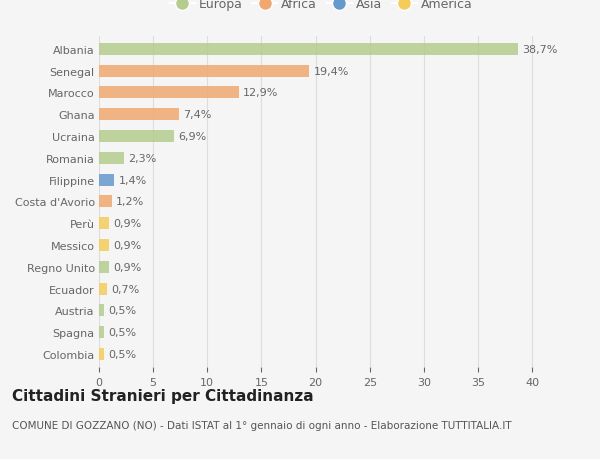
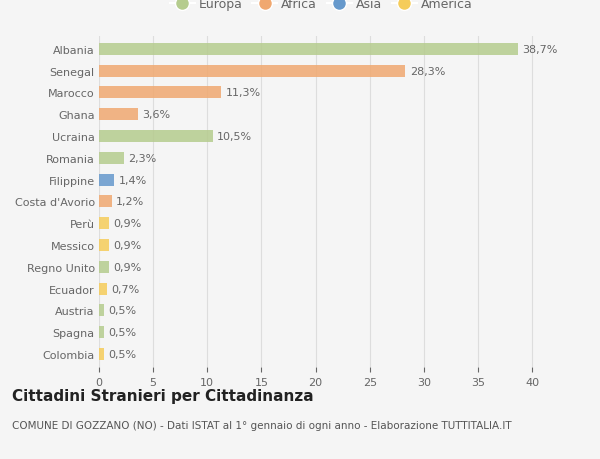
Senegal: 19,4% -> 28,3%
Marocco: 12,9% -> 11,3%
Ghana: 7,4% -> 3,6%
Ucraina: 6,9% -> 10,5%
